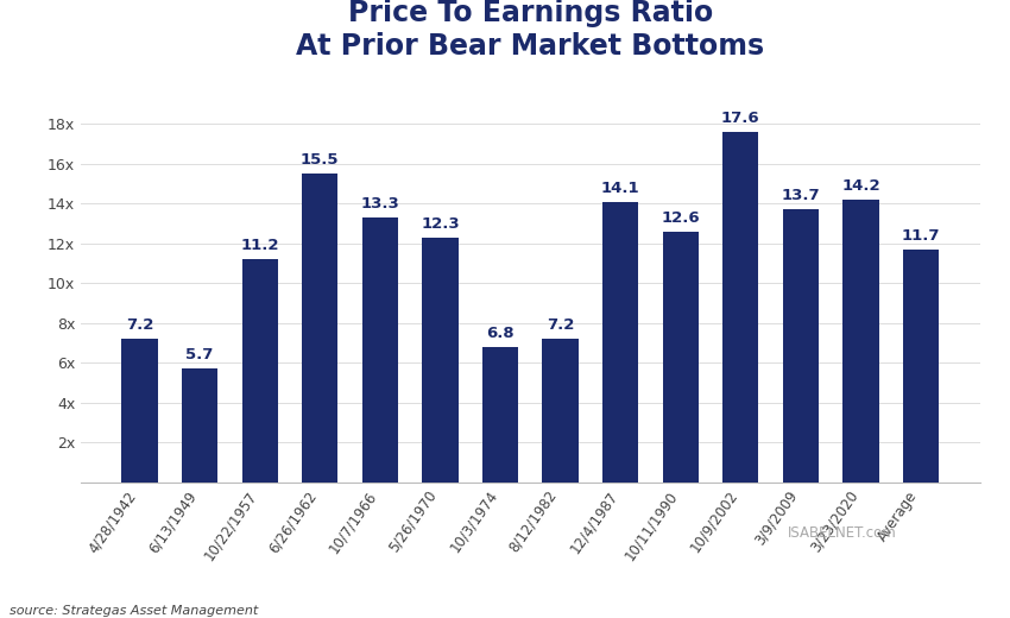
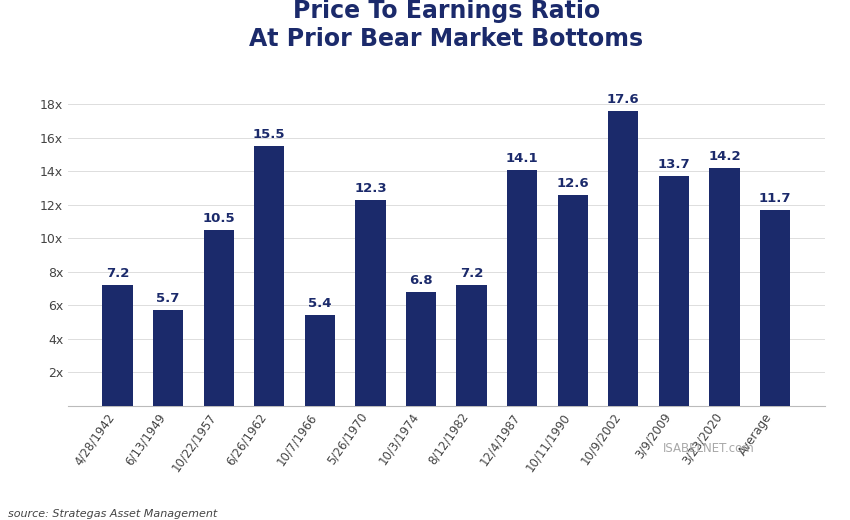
10/22/1957: 11.2 -> 10.5
10/7/1966: 13.3 -> 5.4
